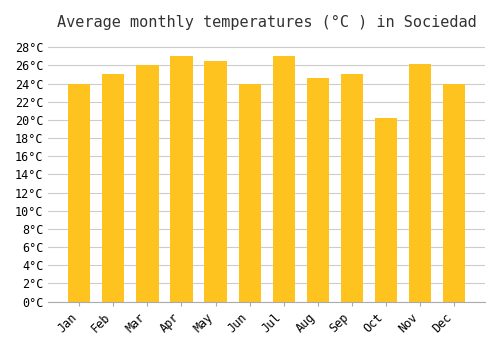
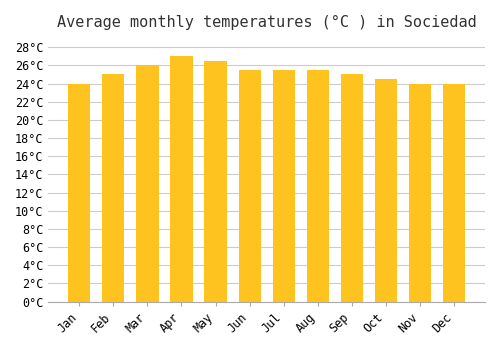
Jun: 24.0°C -> 25.5°C
Jul: 27.0°C -> 25.5°C
Aug: 24.6°C -> 25.5°C
Oct: 20.2°C -> 24.5°C
Nov: 26.2°C -> 24.0°C
